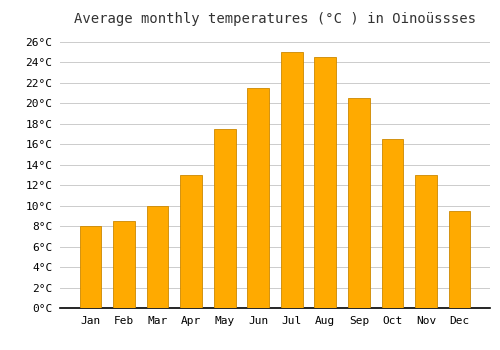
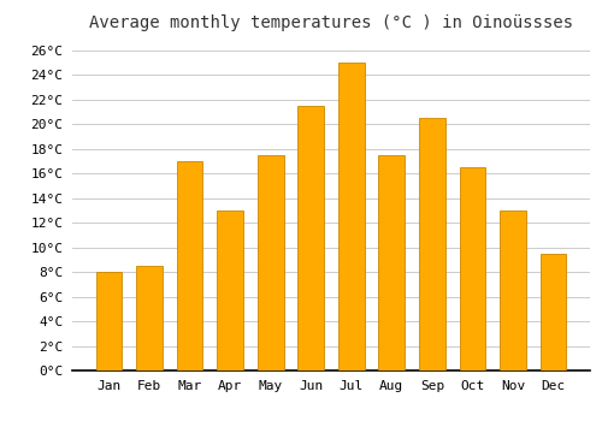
Mar: 10.0°C -> 17.0°C
Aug: 24.5°C -> 17.5°C
